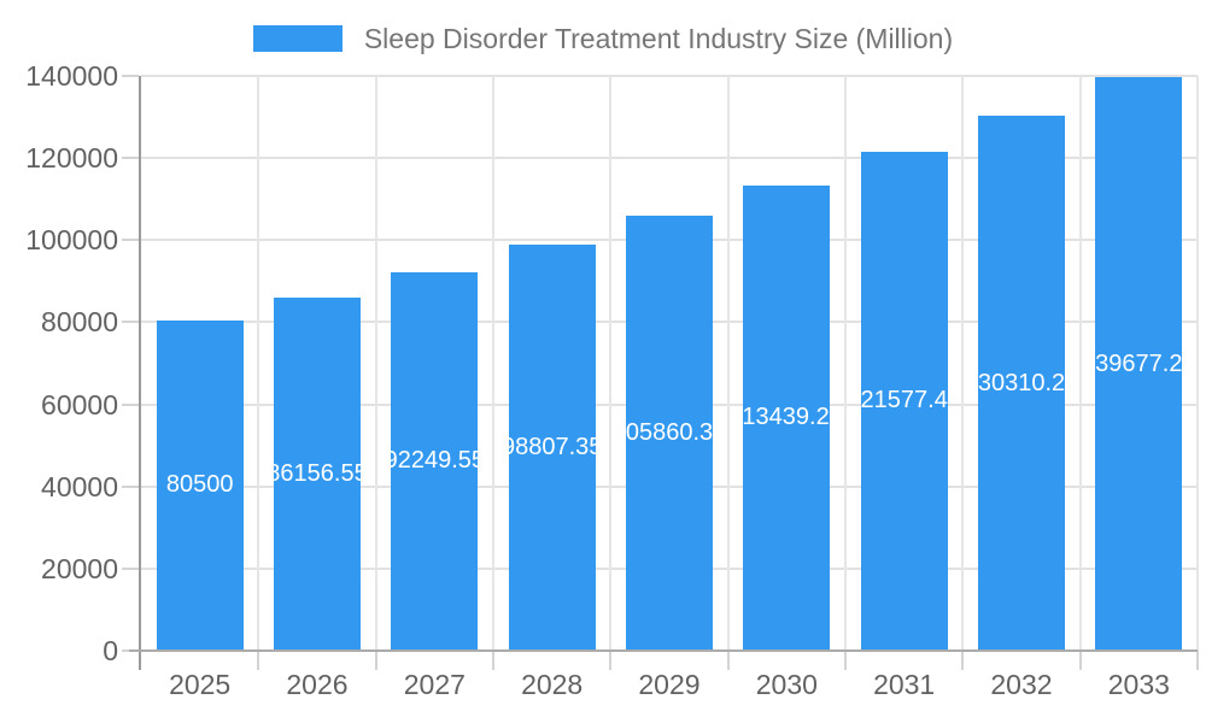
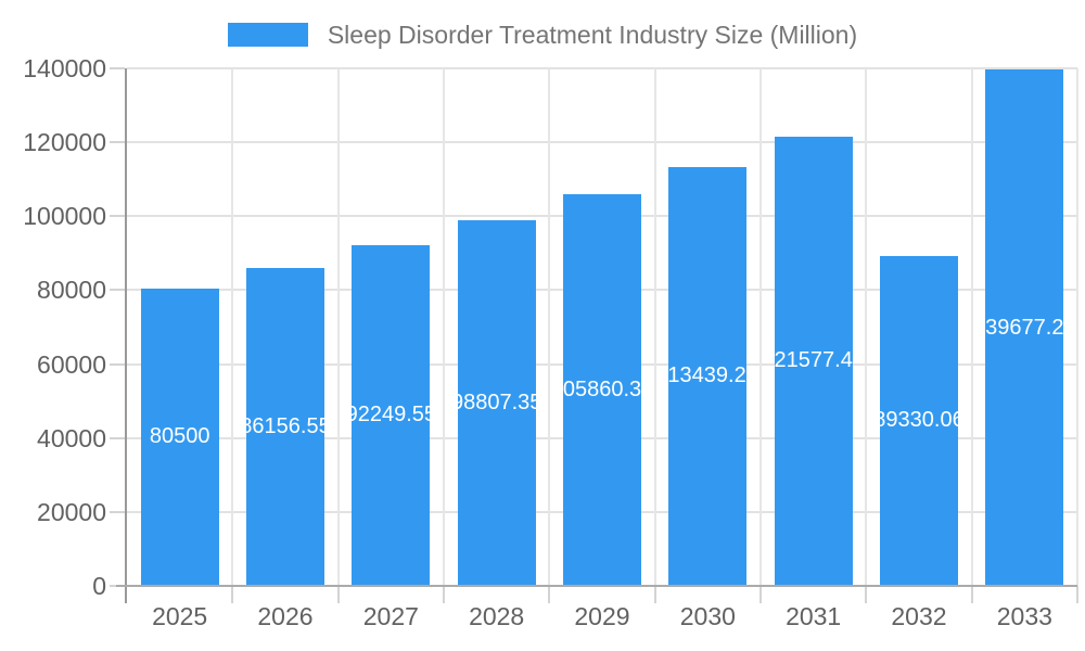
2032: 130310.25 -> 89330.06
